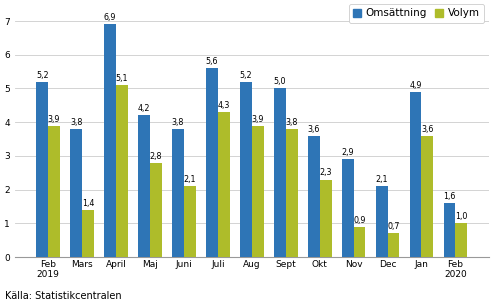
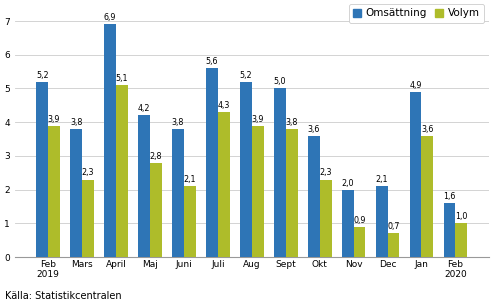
Volym/Mars: 1,4 -> 2,3
Omsättning/Nov: 2,9 -> 2,0
